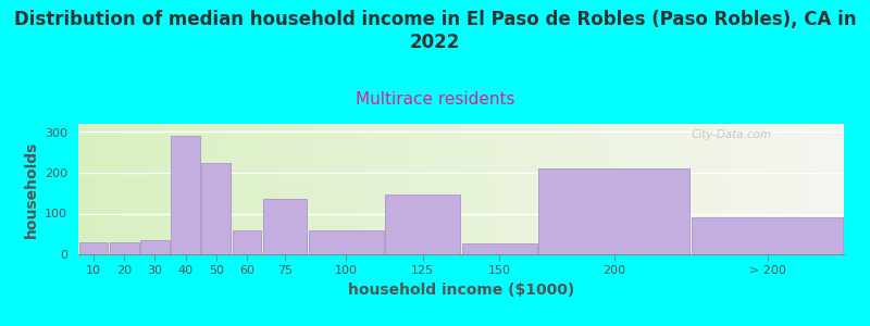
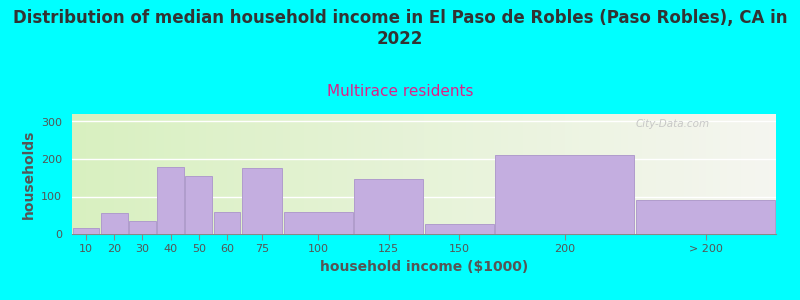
10: 30 -> 15
20: 30 -> 55
40: 290 -> 180
50: 225 -> 155
75: 135 -> 175
